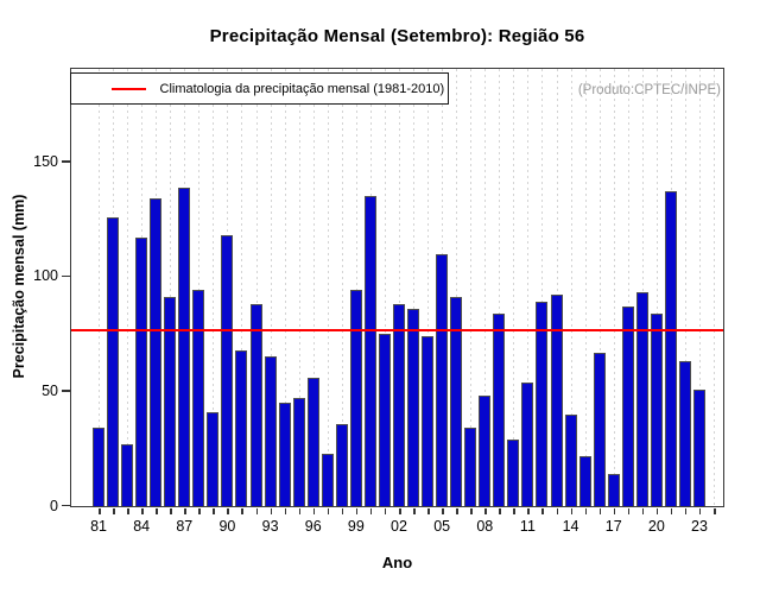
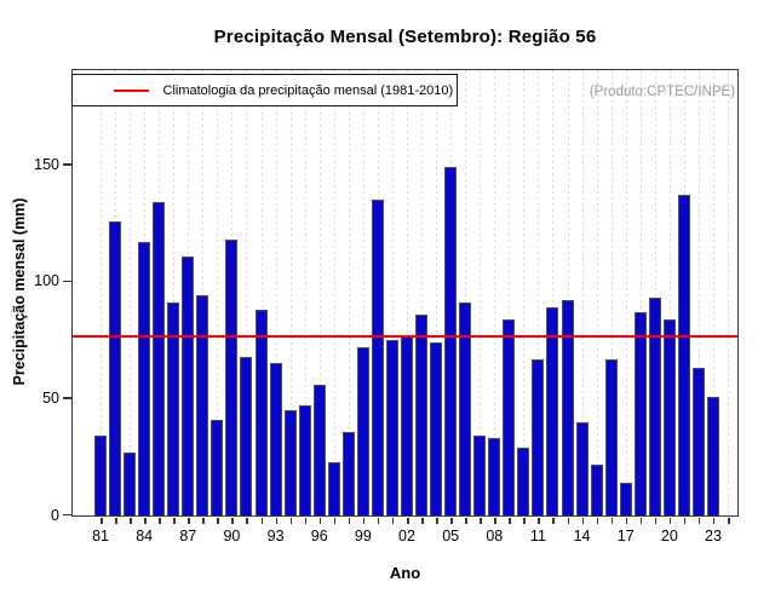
87: 139 -> 111
99: 94 -> 72
02: 88 -> 77
05: 110 -> 149
08: 48 -> 33
11: 54 -> 67
